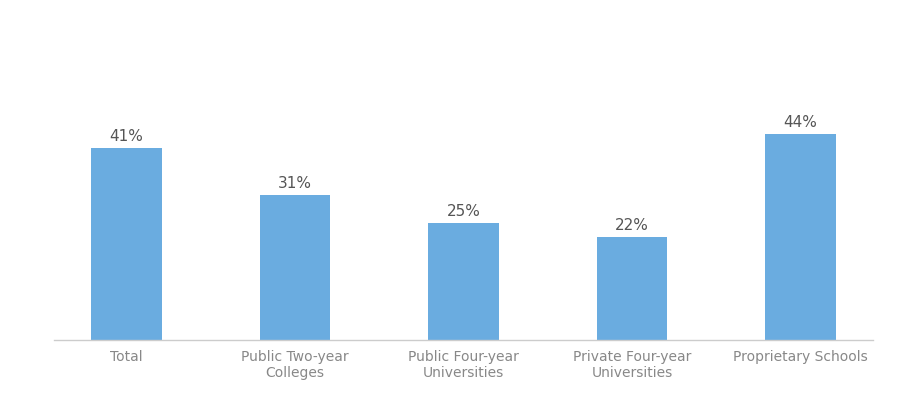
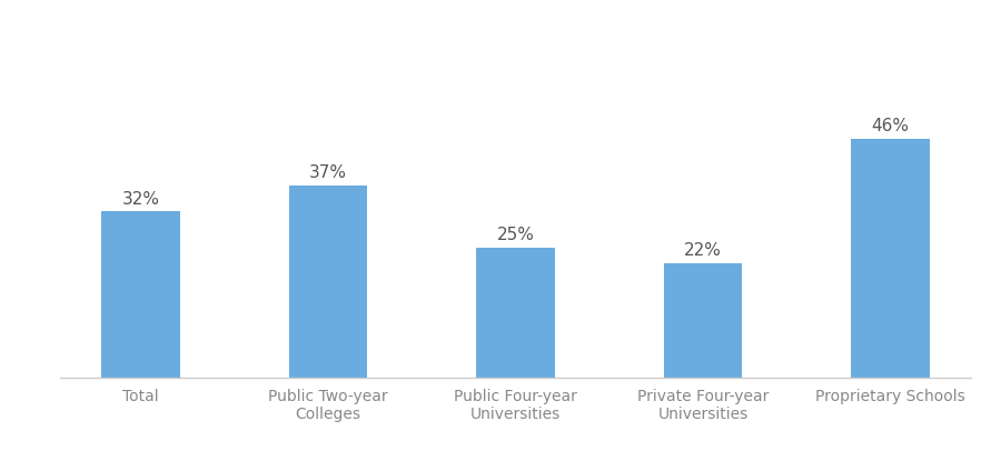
Total: 41% -> 32%
Public Two-year Colleges: 31% -> 37%
Proprietary Schools: 44% -> 46%
